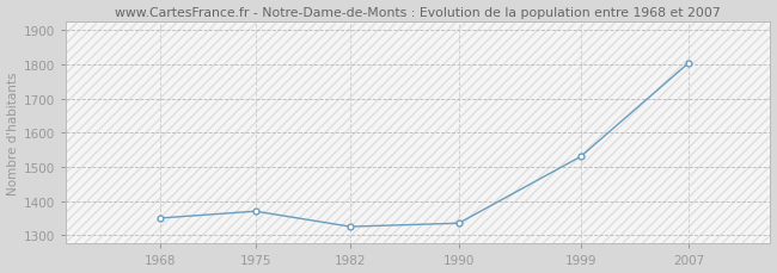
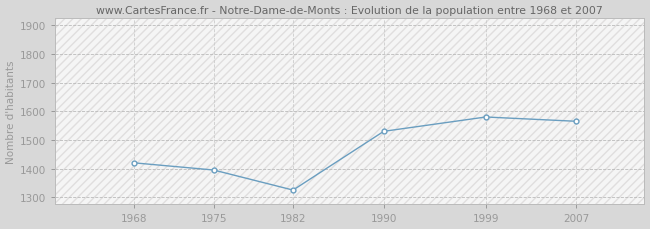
1968: 1350 -> 1420
1975: 1370 -> 1395
1990: 1335 -> 1530
1999: 1530 -> 1580
2007: 1805 -> 1565
